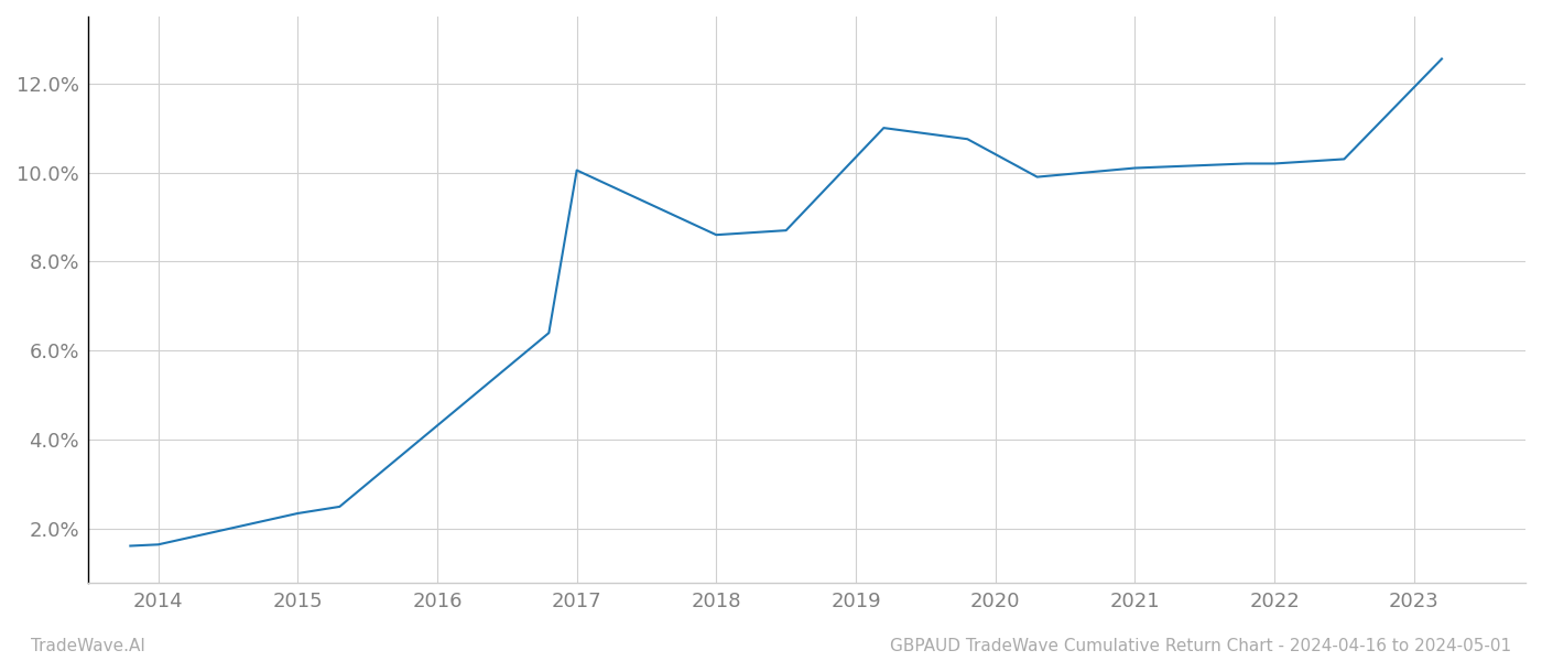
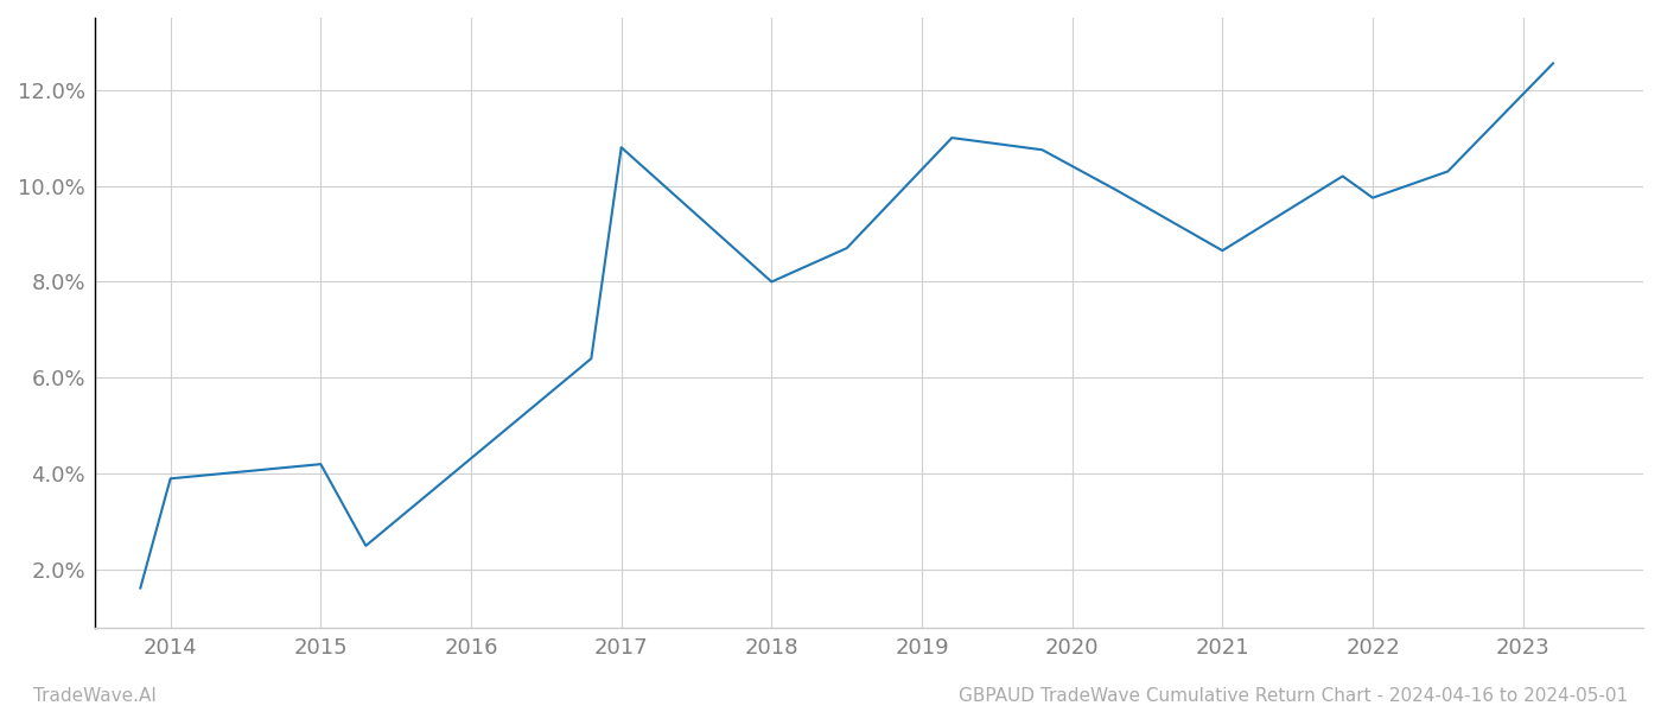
2014: 1.65% -> 3.90%
2015: 2.35% -> 4.20%
2017: 10.05% -> 10.80%
2018: 8.60% -> 8.00%
2021: 10.10% -> 8.65%
2022: 10.20% -> 9.75%
